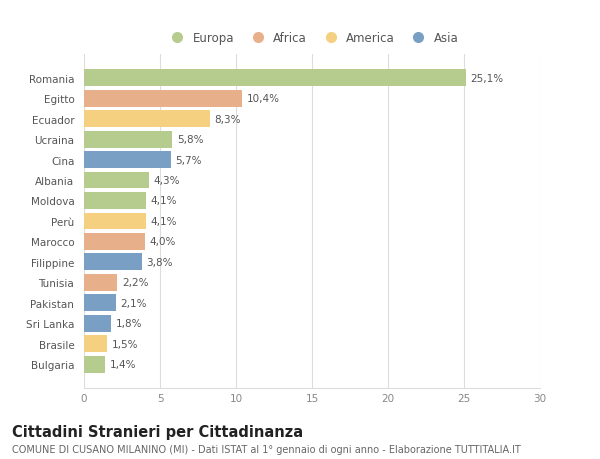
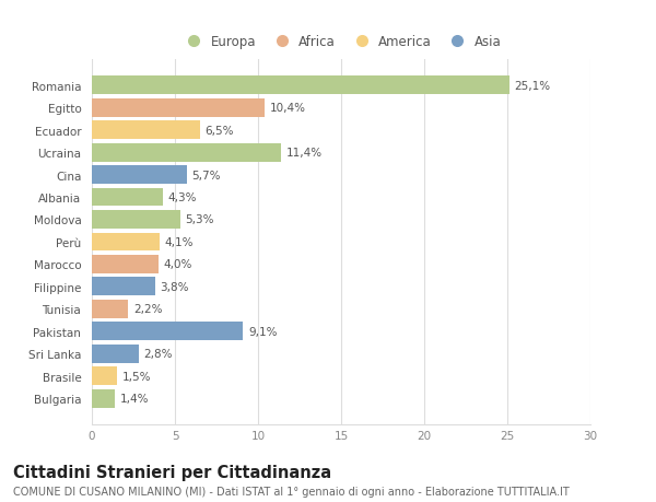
Ecuador: 8,3% -> 6,5%
Ucraina: 5,8% -> 11,4%
Moldova: 4,1% -> 5,3%
Pakistan: 2,1% -> 9,1%
Sri Lanka: 1,8% -> 2,8%
